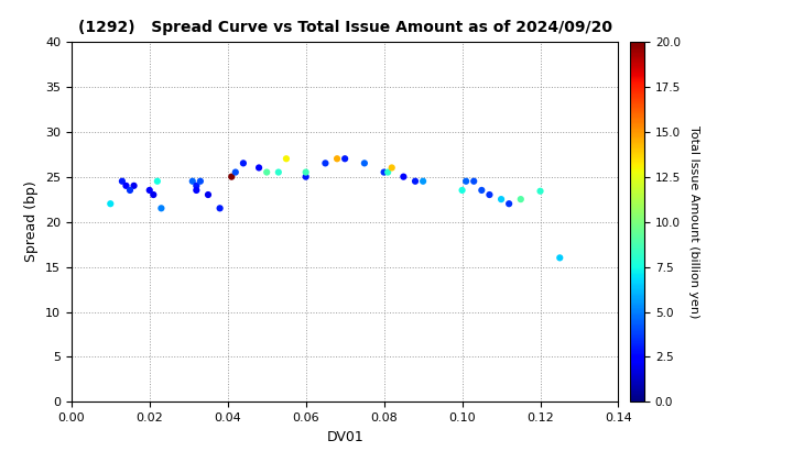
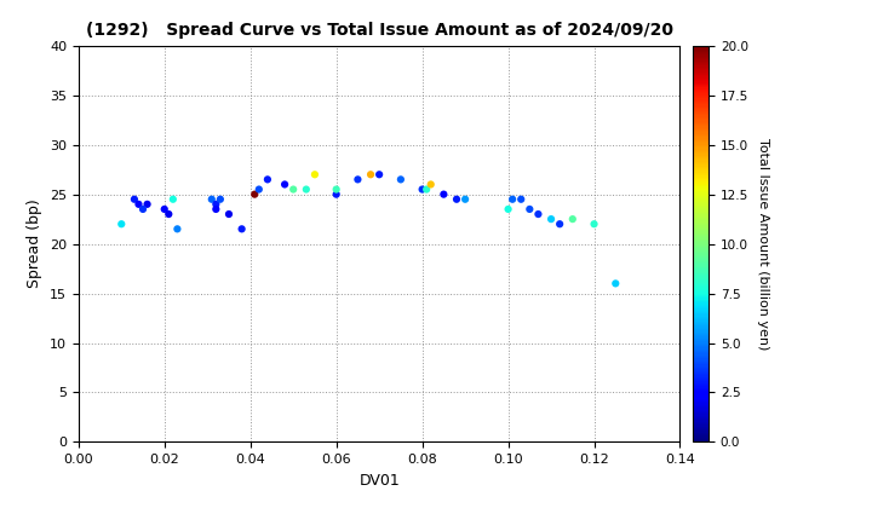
0.12: 23.4 -> 22.0
